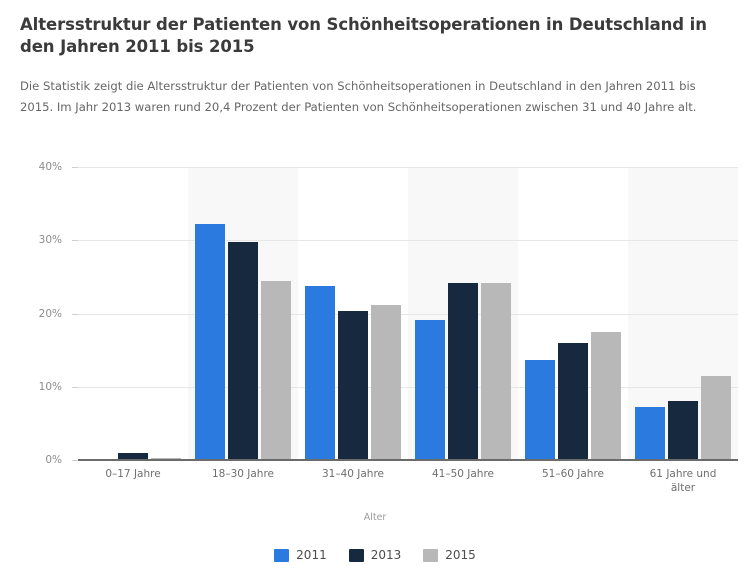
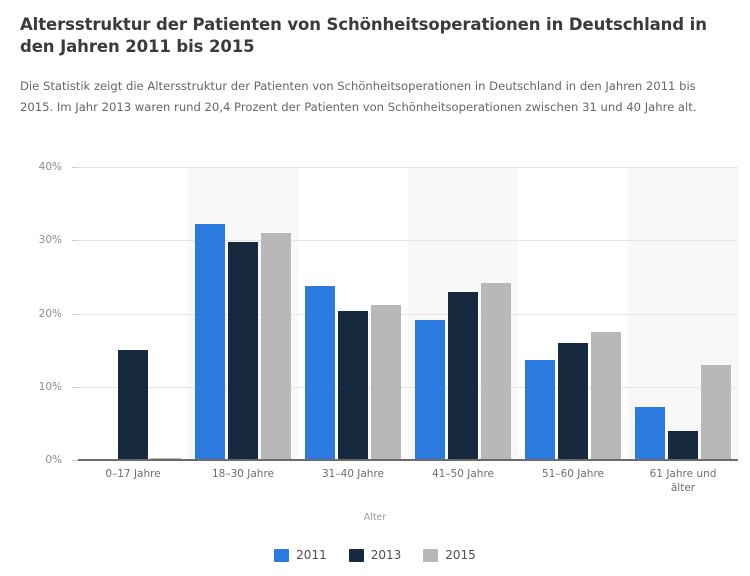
2013/0–17 Jahre: 1% -> 15%
2015/18–30 Jahre: 24% -> 31%
2013/41–50 Jahre: 24% -> 23%
2013/61 Jahre und älter: 8% -> 4%
2015/61 Jahre und älter: 12% -> 13%
